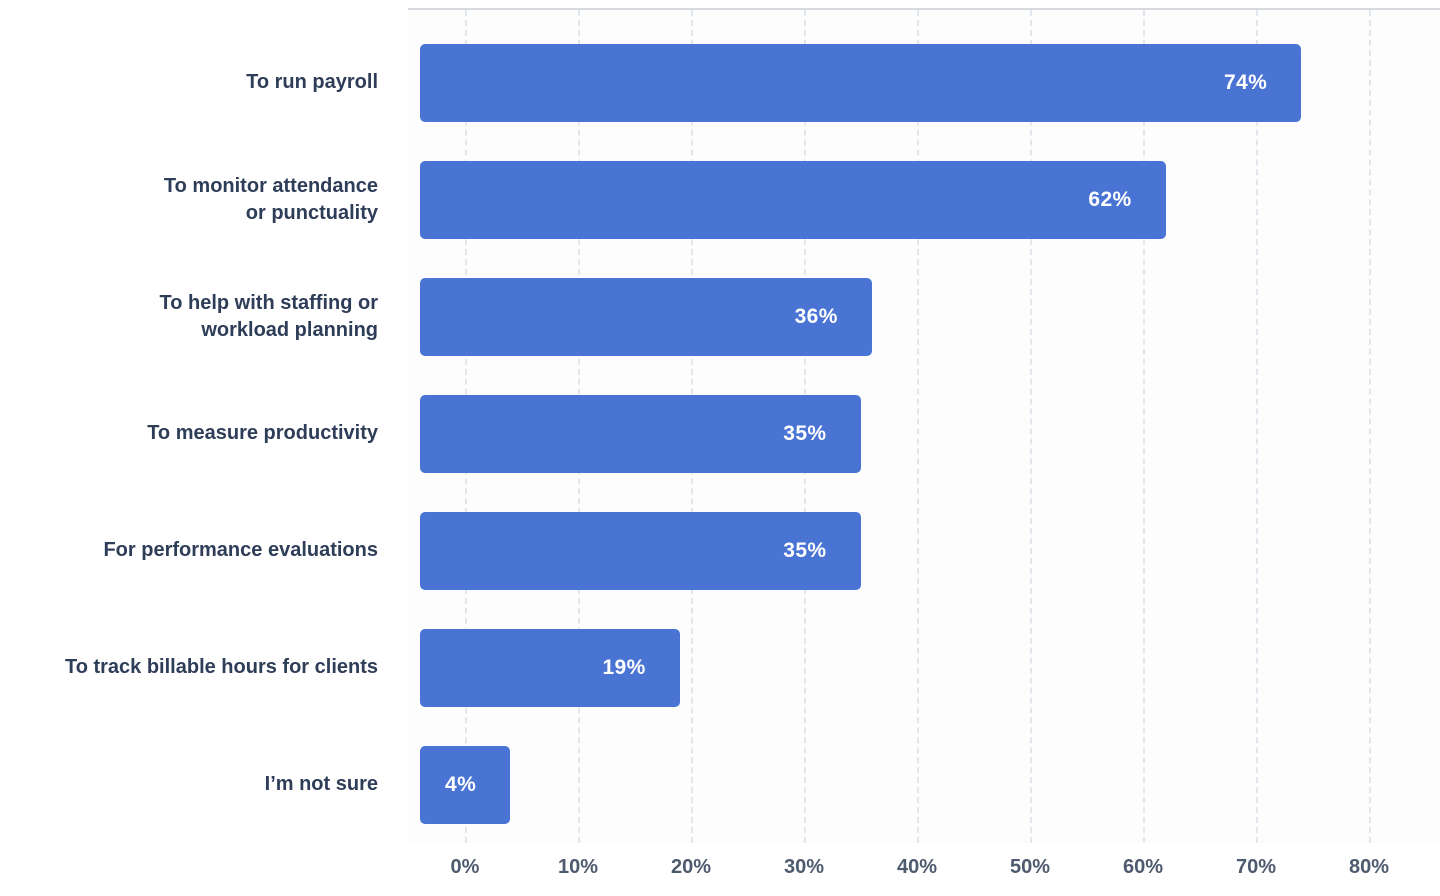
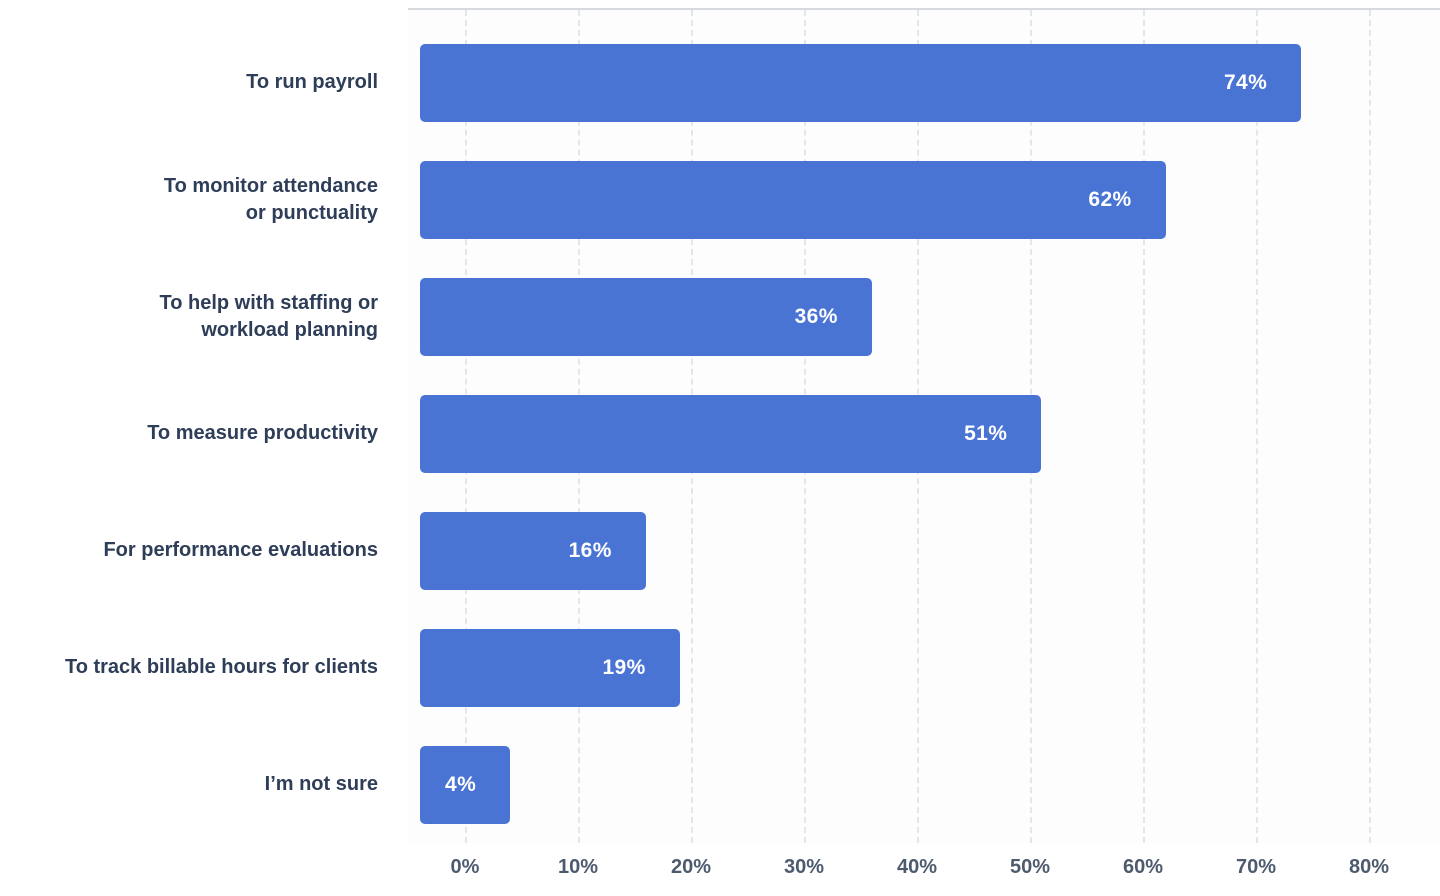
To measure productivity: 35% -> 51%
For performance evaluations: 35% -> 16%
